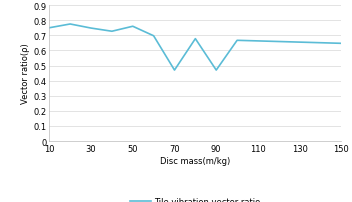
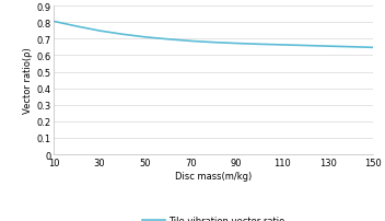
10: 0.75 -> 0.81
50: 0.76 -> 0.71
70: 0.47 -> 0.69
90: 0.47 -> 0.67
